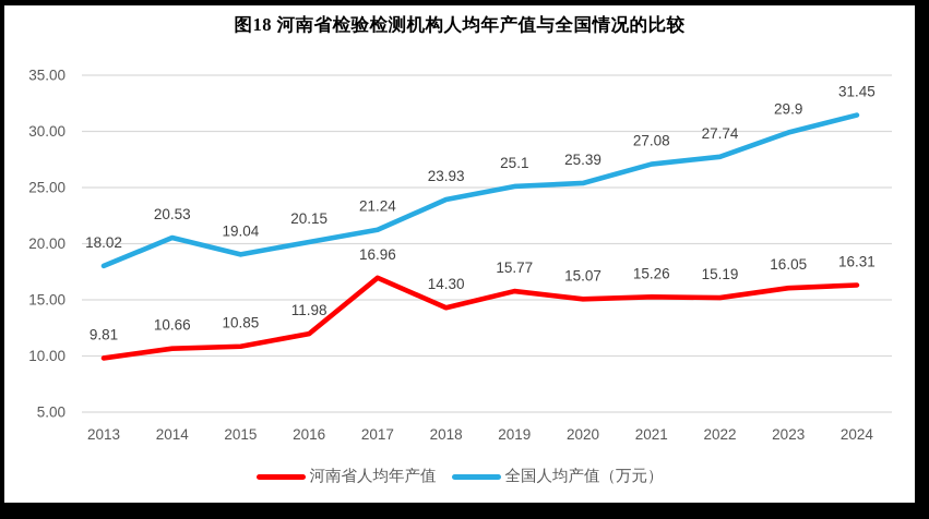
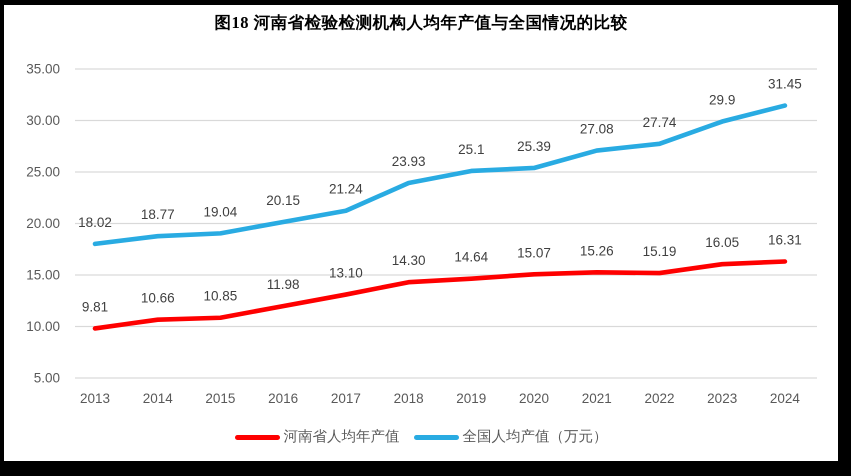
全国人均产值（万元）/2014: 20.53 -> 18.77
河南省人均年产值/2017: 16.96 -> 13.10
河南省人均年产值/2019: 15.77 -> 14.64
